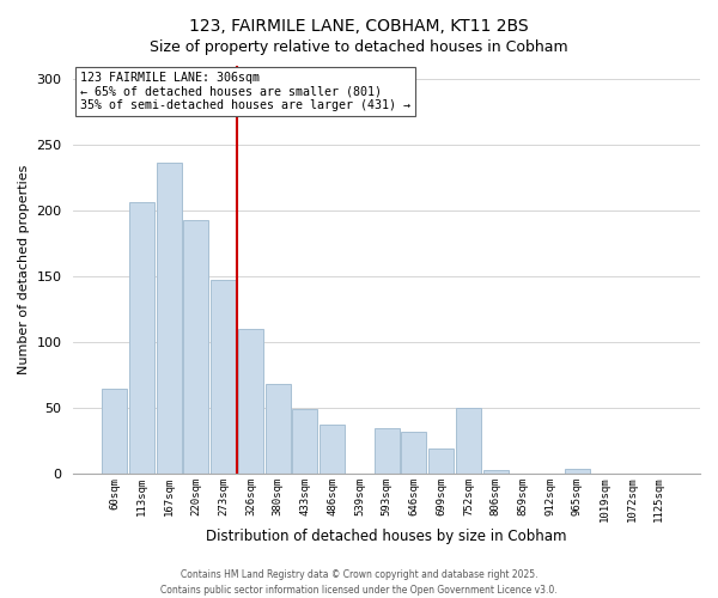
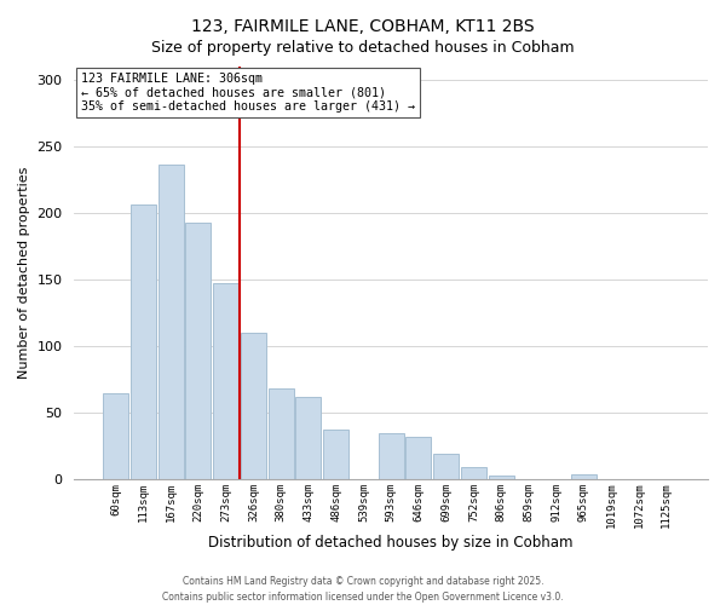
433sqm: 49 -> 62
752sqm: 50 -> 9
